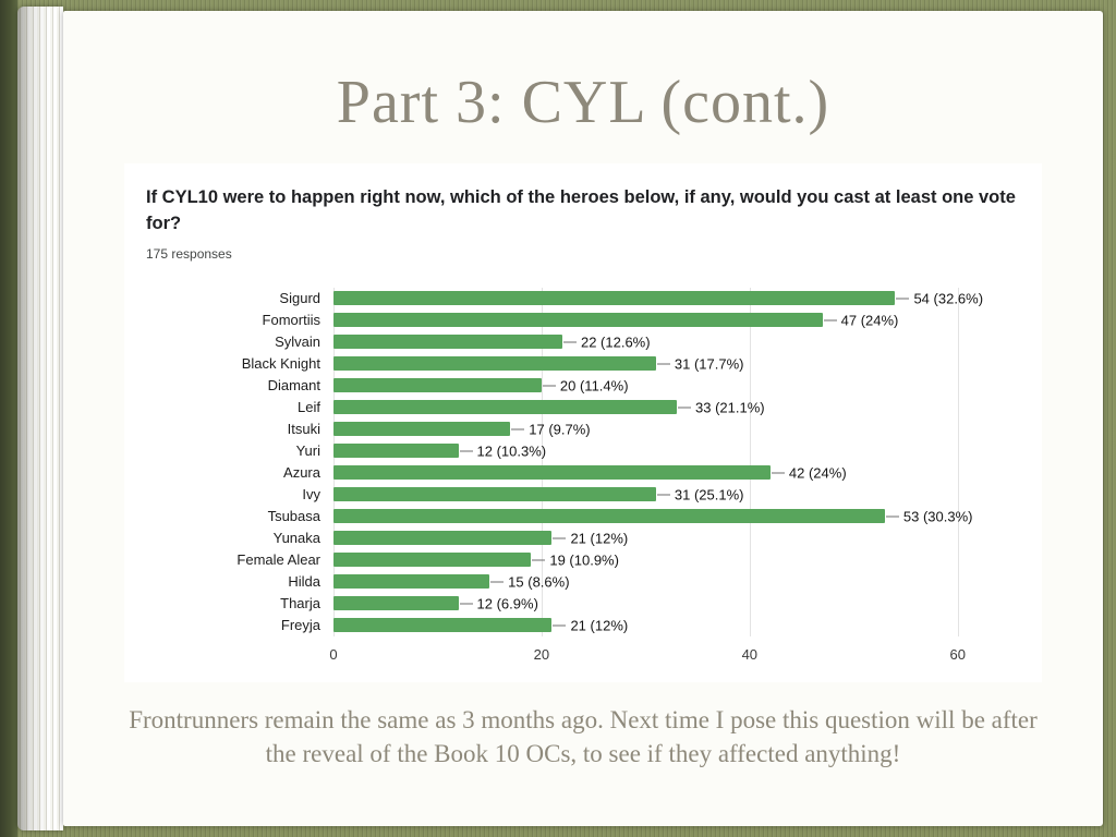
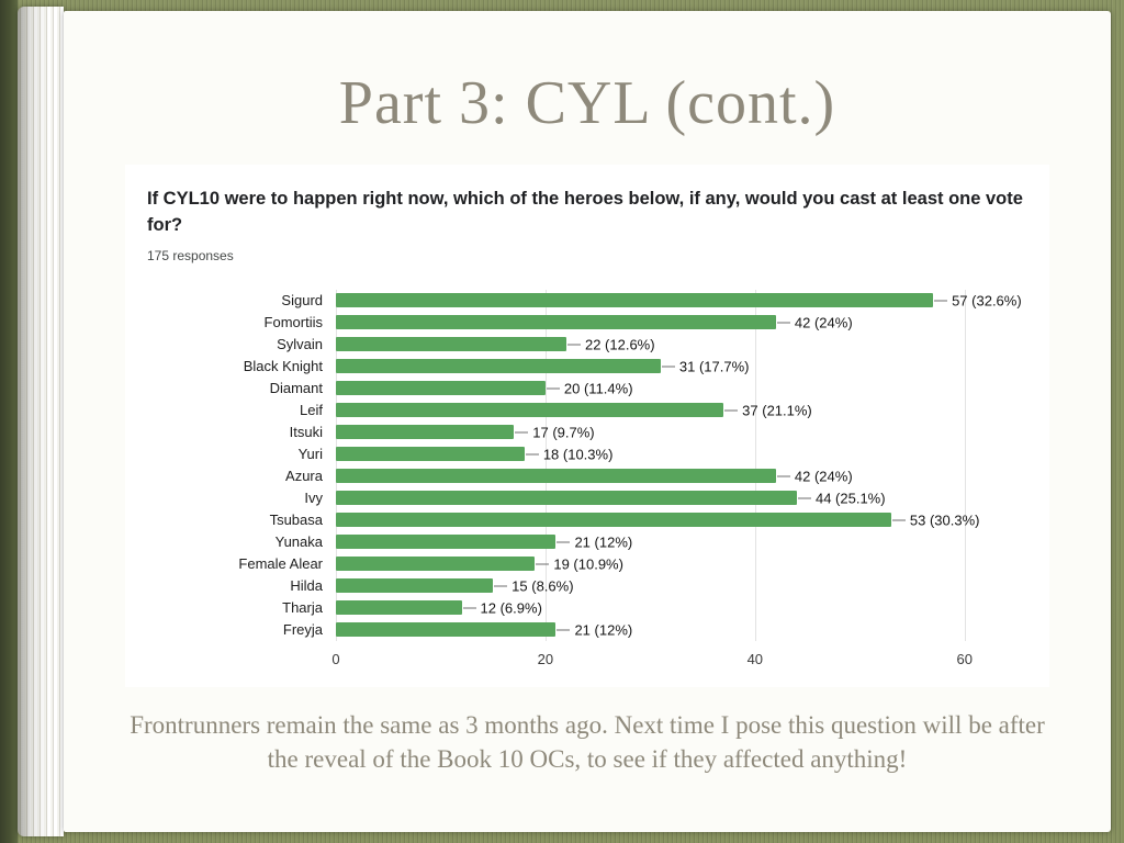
Sigurd: 54 -> 57
Fomortiis: 47 -> 42
Leif: 33 -> 37
Yuri: 12 -> 18
Ivy: 31 -> 44
